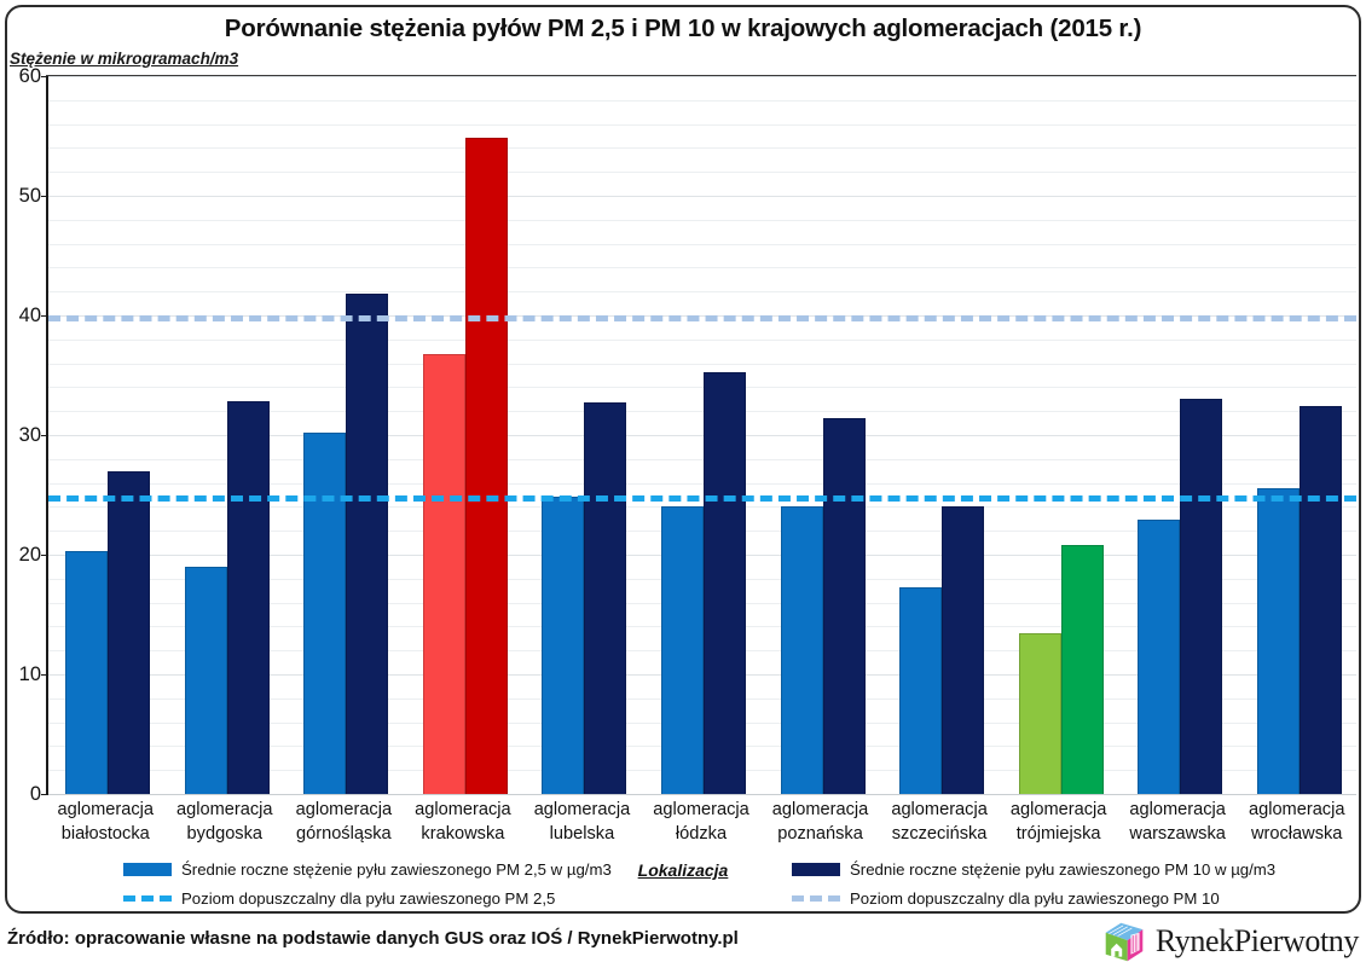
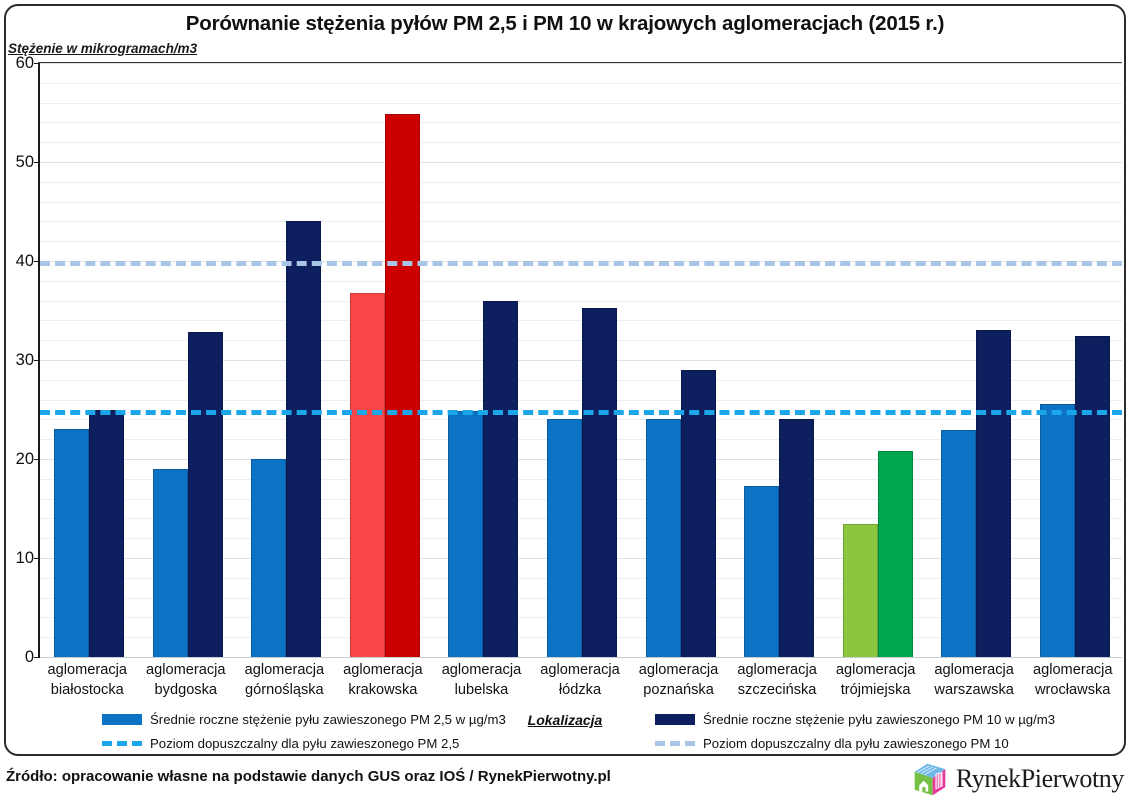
Średnie roczne stężenie pyłu zawieszonego PM 2,5 w µg/m3/aglomeracja białostocka: 20 -> 23
Średnie roczne stężenie pyłu zawieszonego PM 10 w µg/m3/aglomeracja białostocka: 27 -> 25
Średnie roczne stężenie pyłu zawieszonego PM 2,5 w µg/m3/aglomeracja górnośląska: 30 -> 20
Średnie roczne stężenie pyłu zawieszonego PM 10 w µg/m3/aglomeracja górnośląska: 42 -> 44
Średnie roczne stężenie pyłu zawieszonego PM 10 w µg/m3/aglomeracja lubelska: 33 -> 36
Średnie roczne stężenie pyłu zawieszonego PM 10 w µg/m3/aglomeracja poznańska: 31 -> 29
